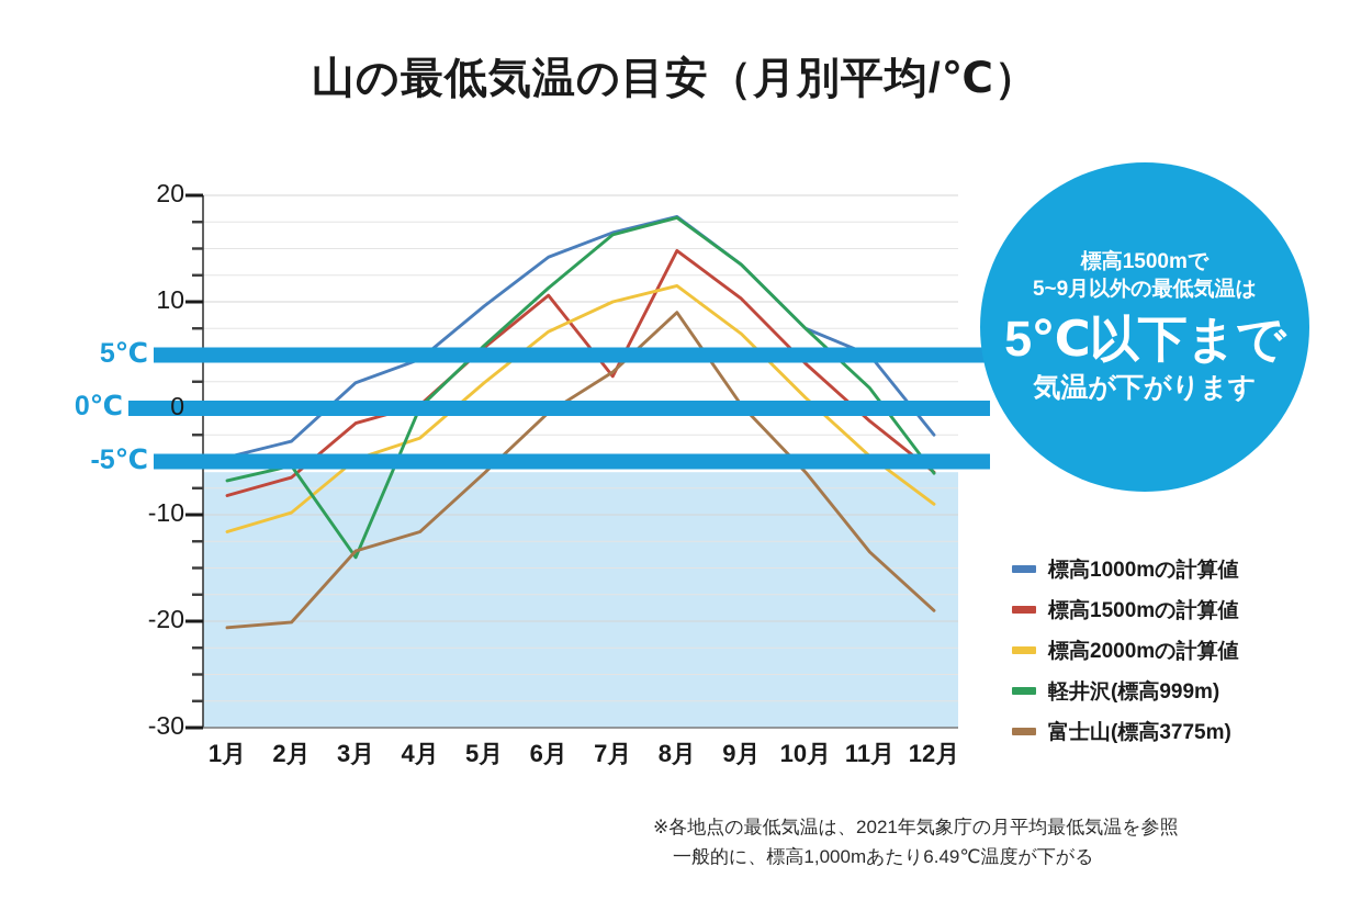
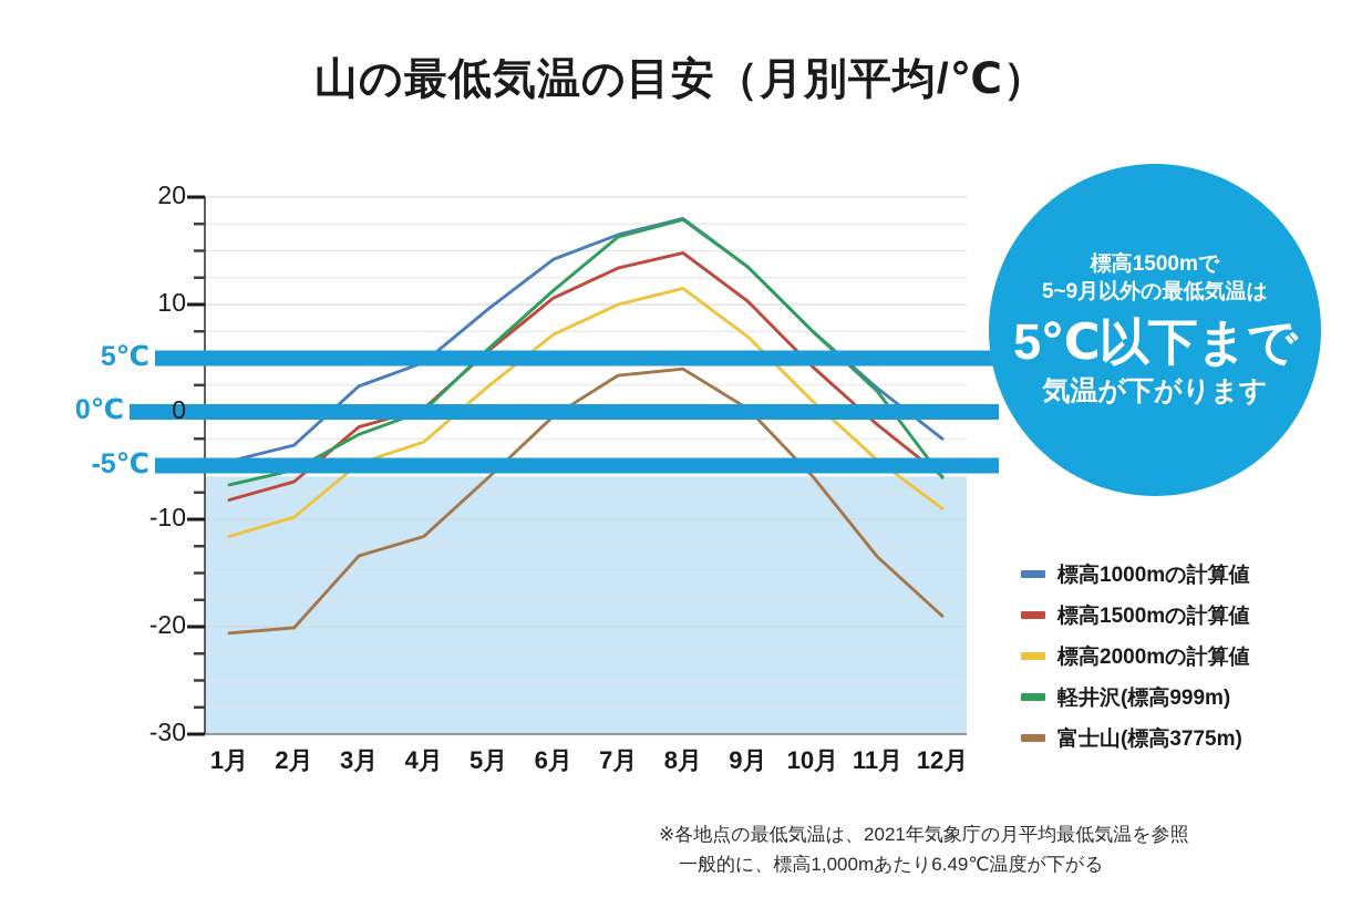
軽井沢(標高999m)/3月: -14 -> -2
標高1500mの計算値/7月: 3 -> 13
富士山(標高3775m)/8月: 9 -> 4
標高1000mの計算値/11月: 5 -> 2
